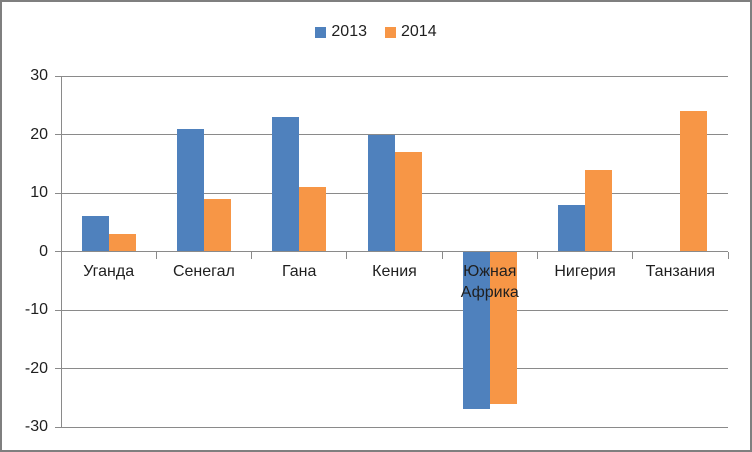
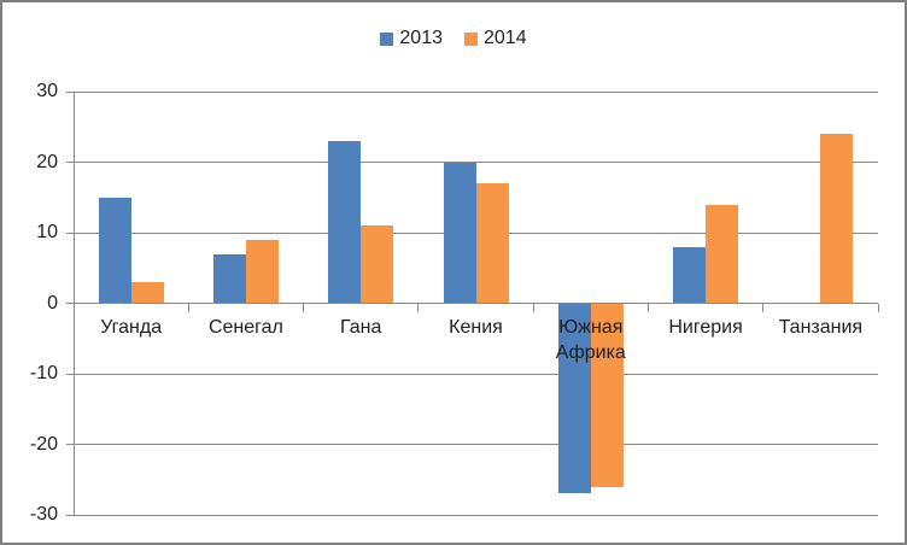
2013/Уганда: 6 -> 15
2013/Сенегал: 21 -> 7
